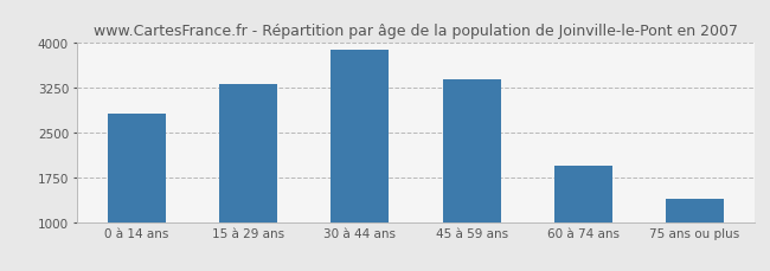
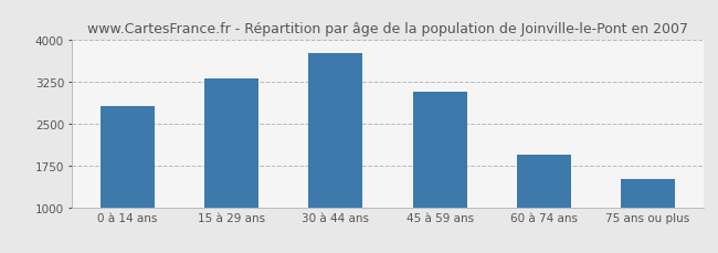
30 à 44 ans: 3870 -> 3760
45 à 59 ans: 3380 -> 3060
75 ans ou plus: 1390 -> 1500
